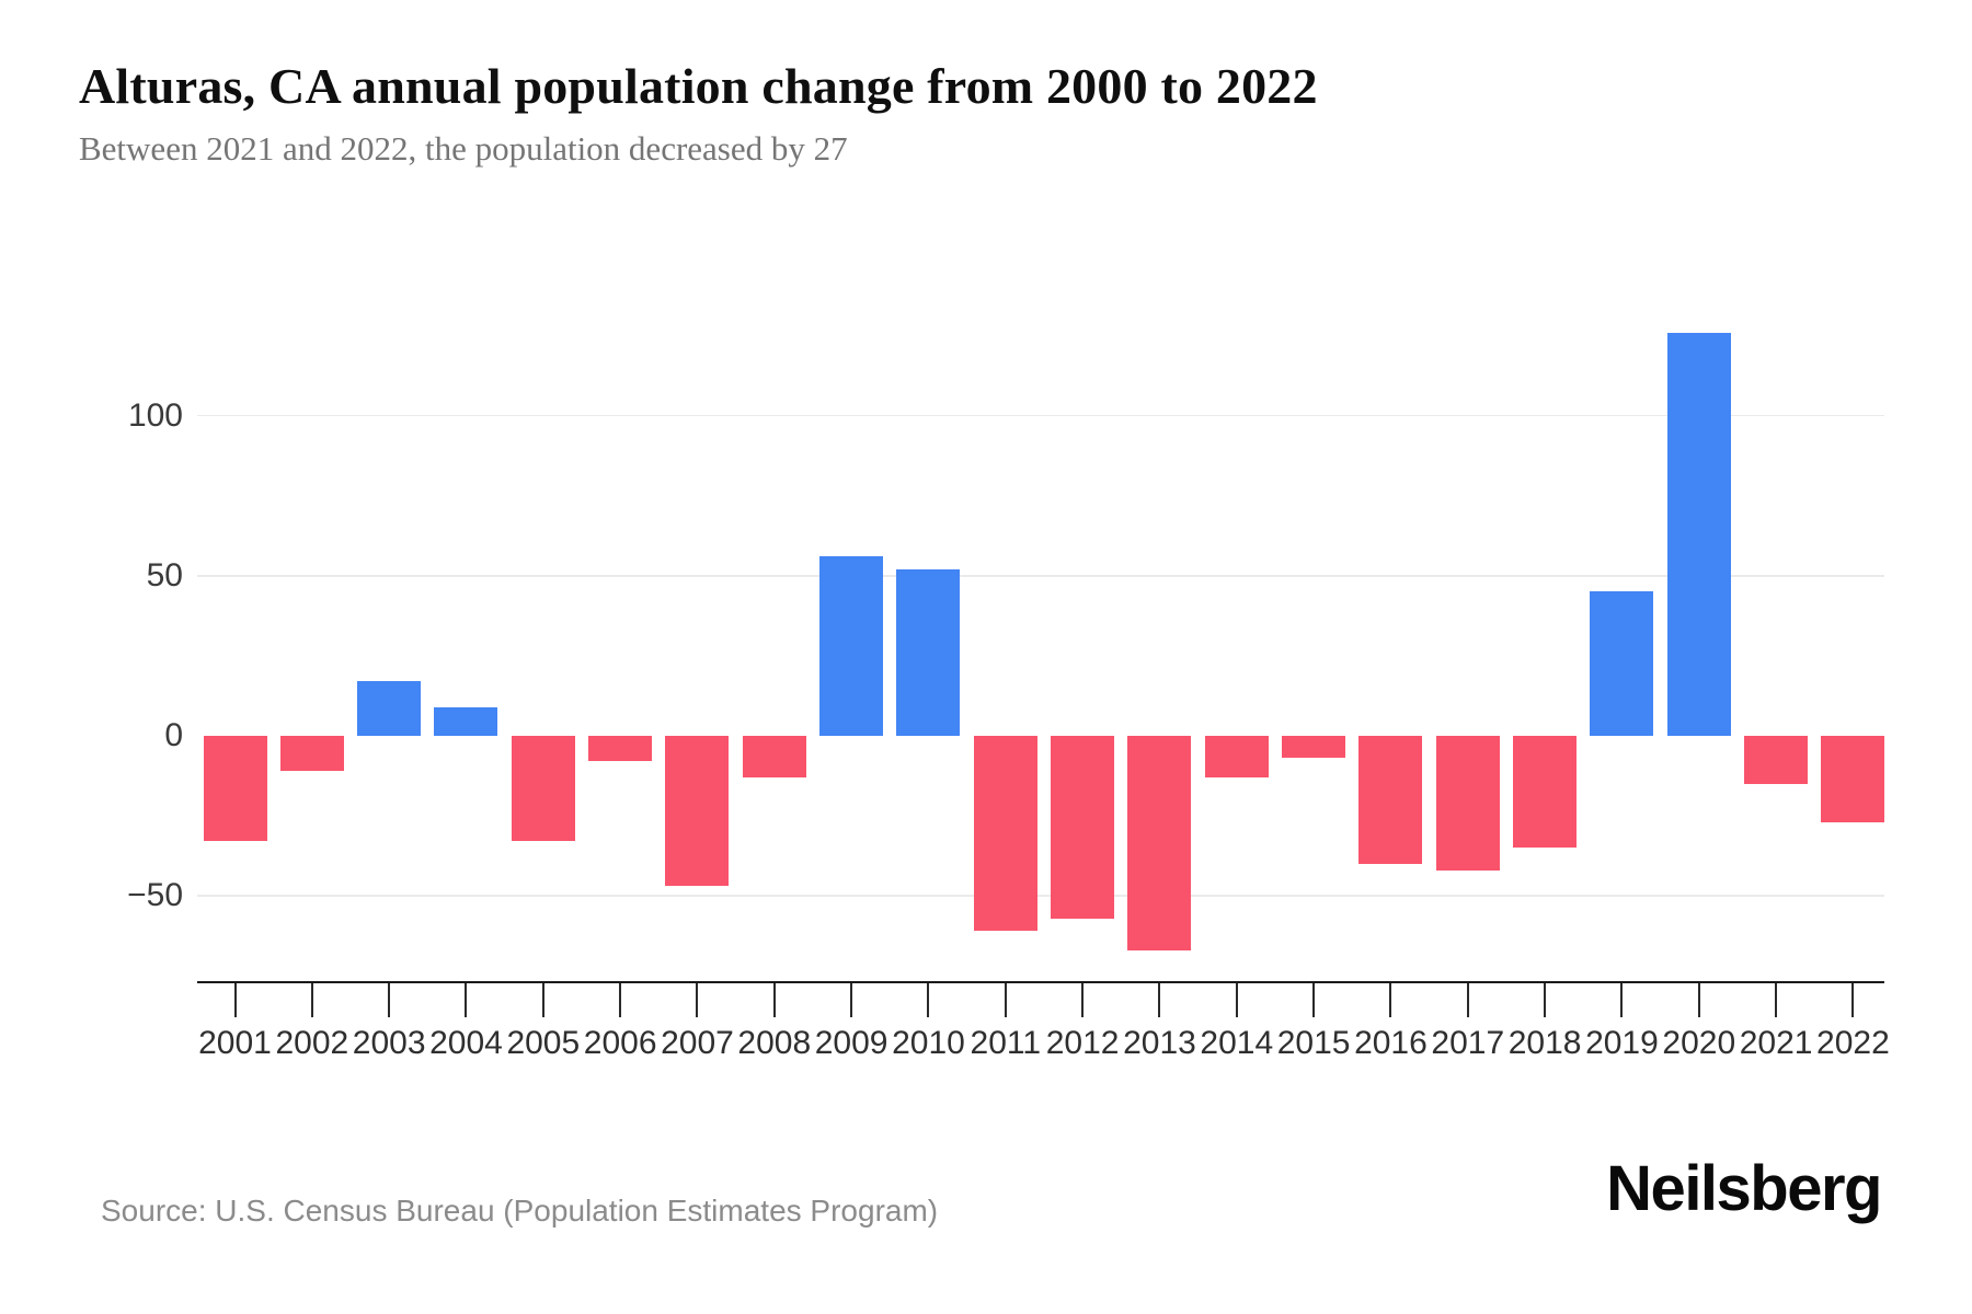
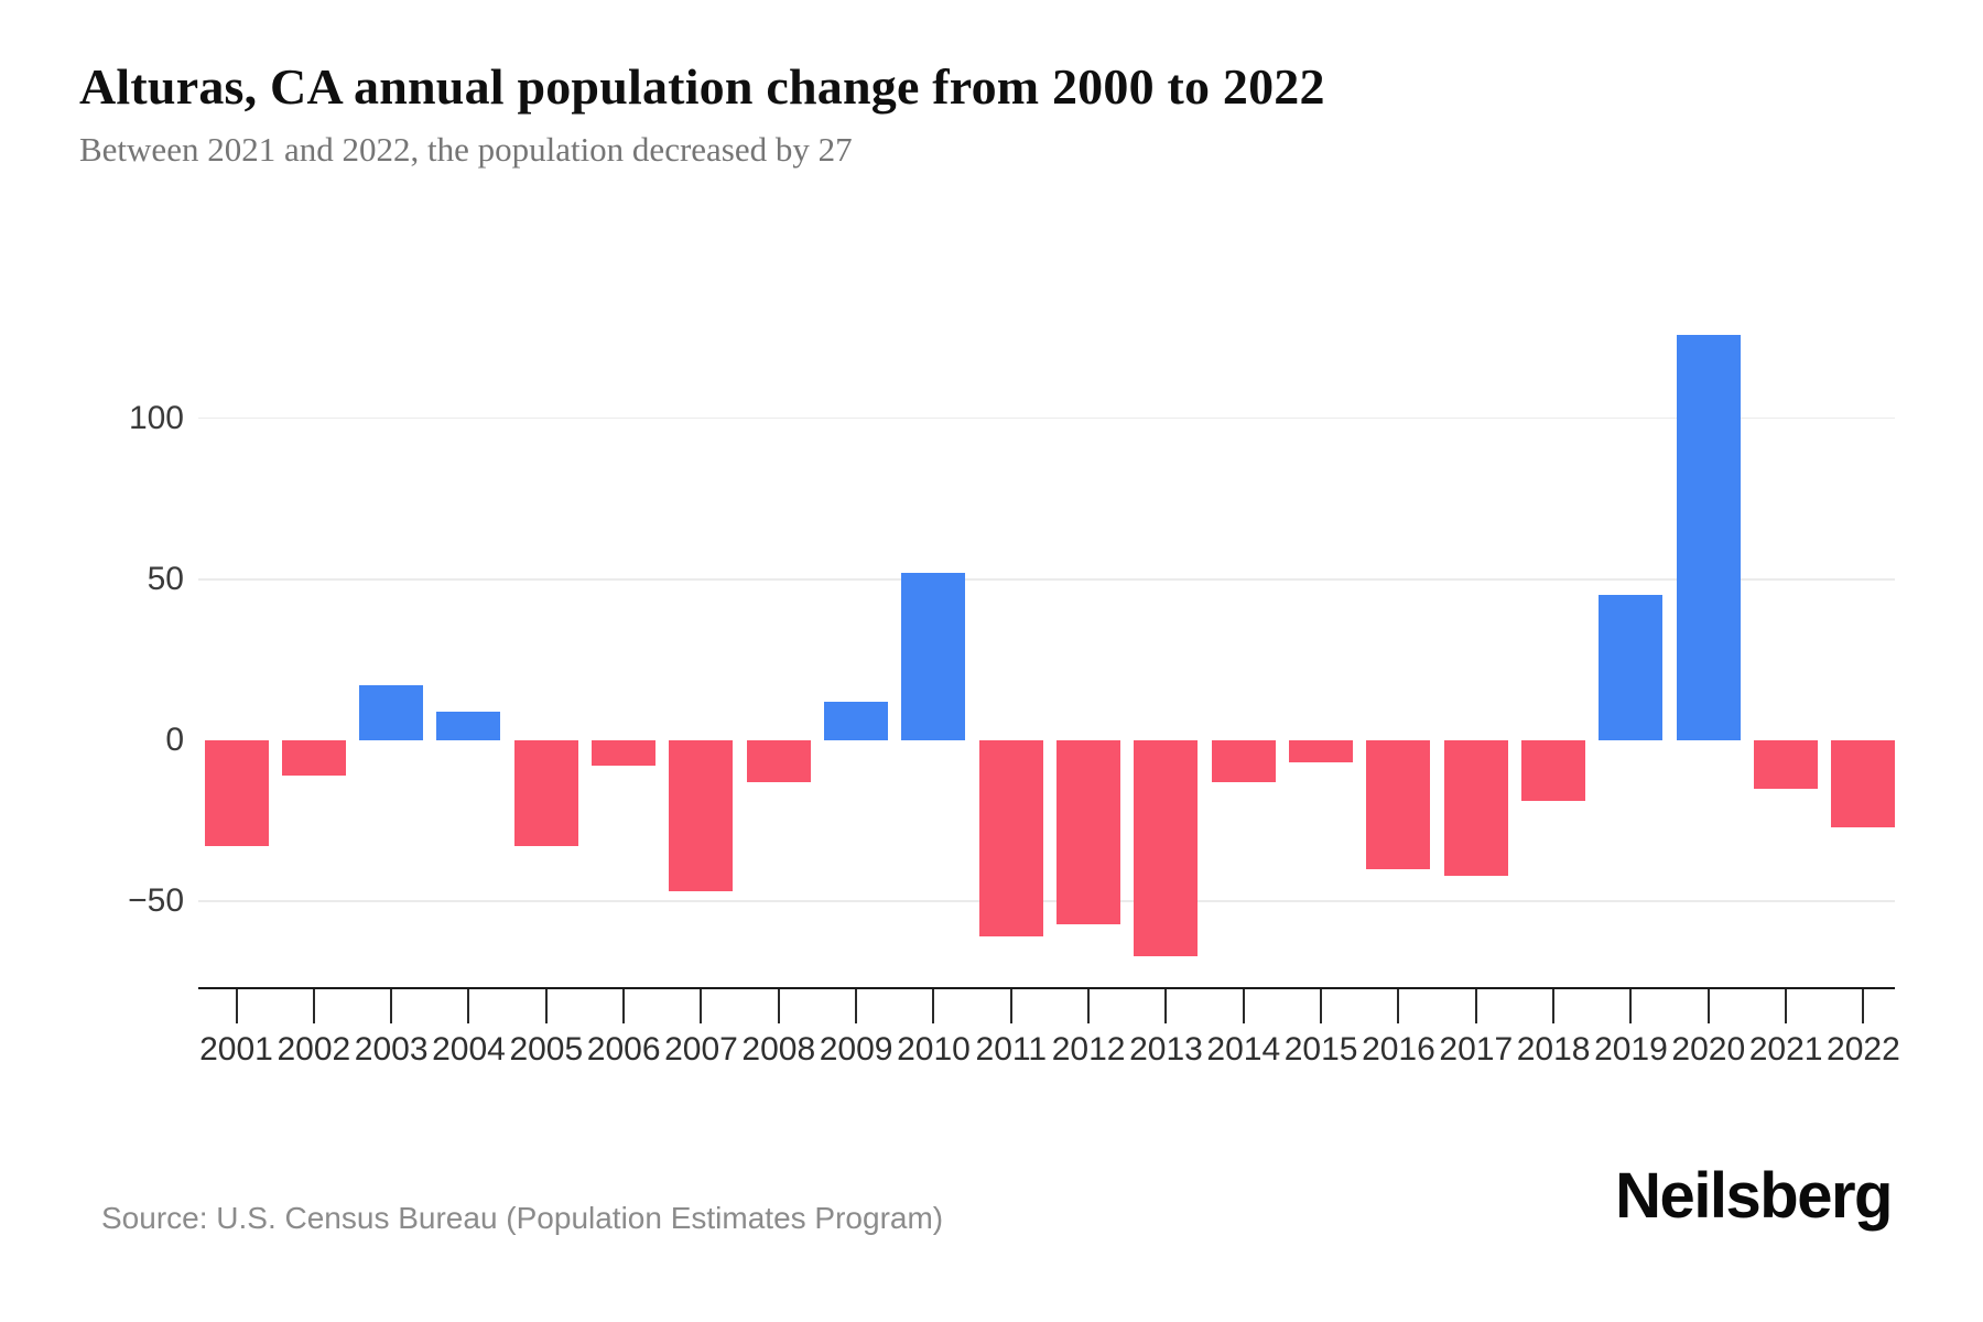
2009: 56 -> 12
2018: -35 -> -19
